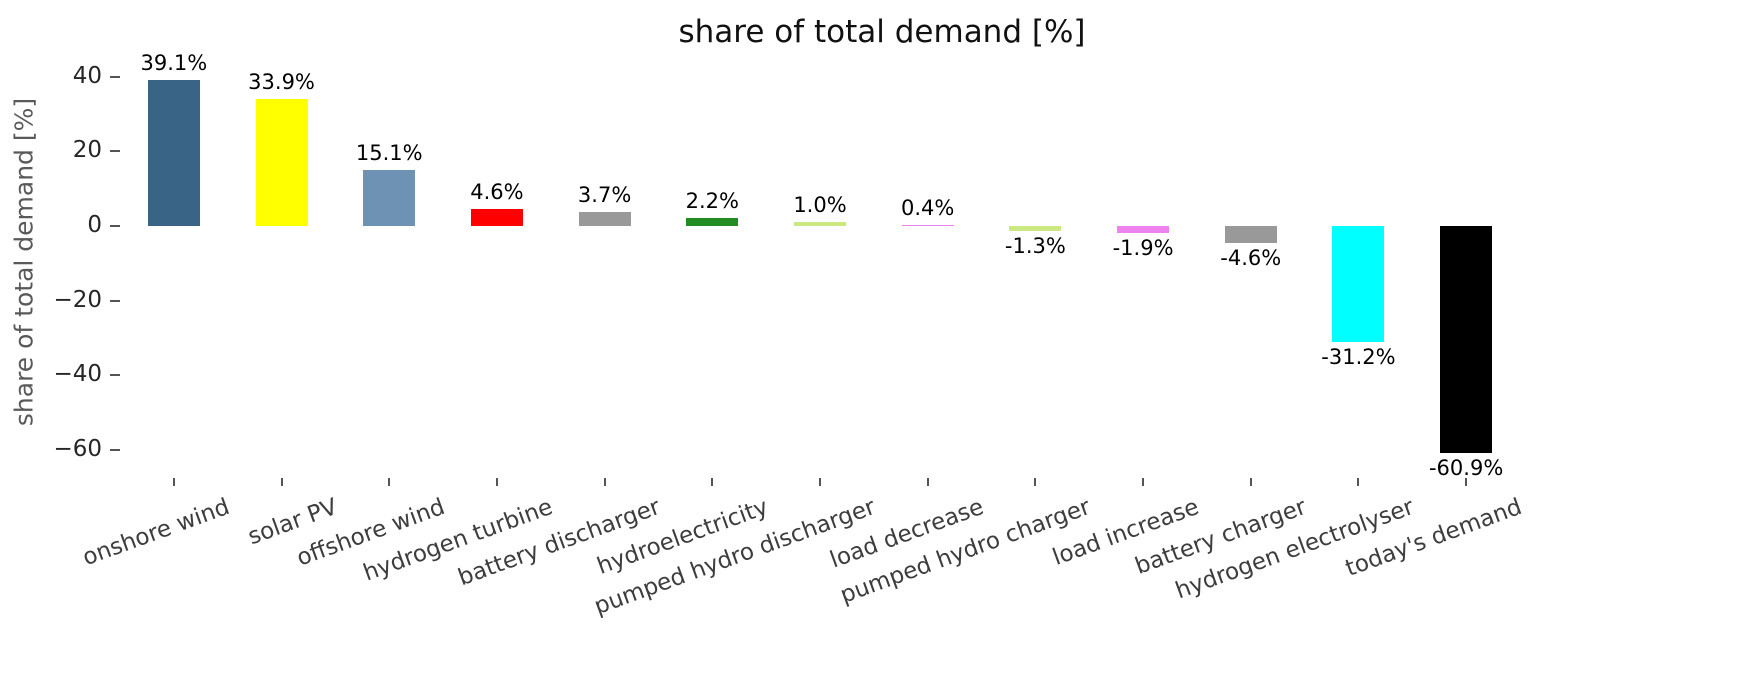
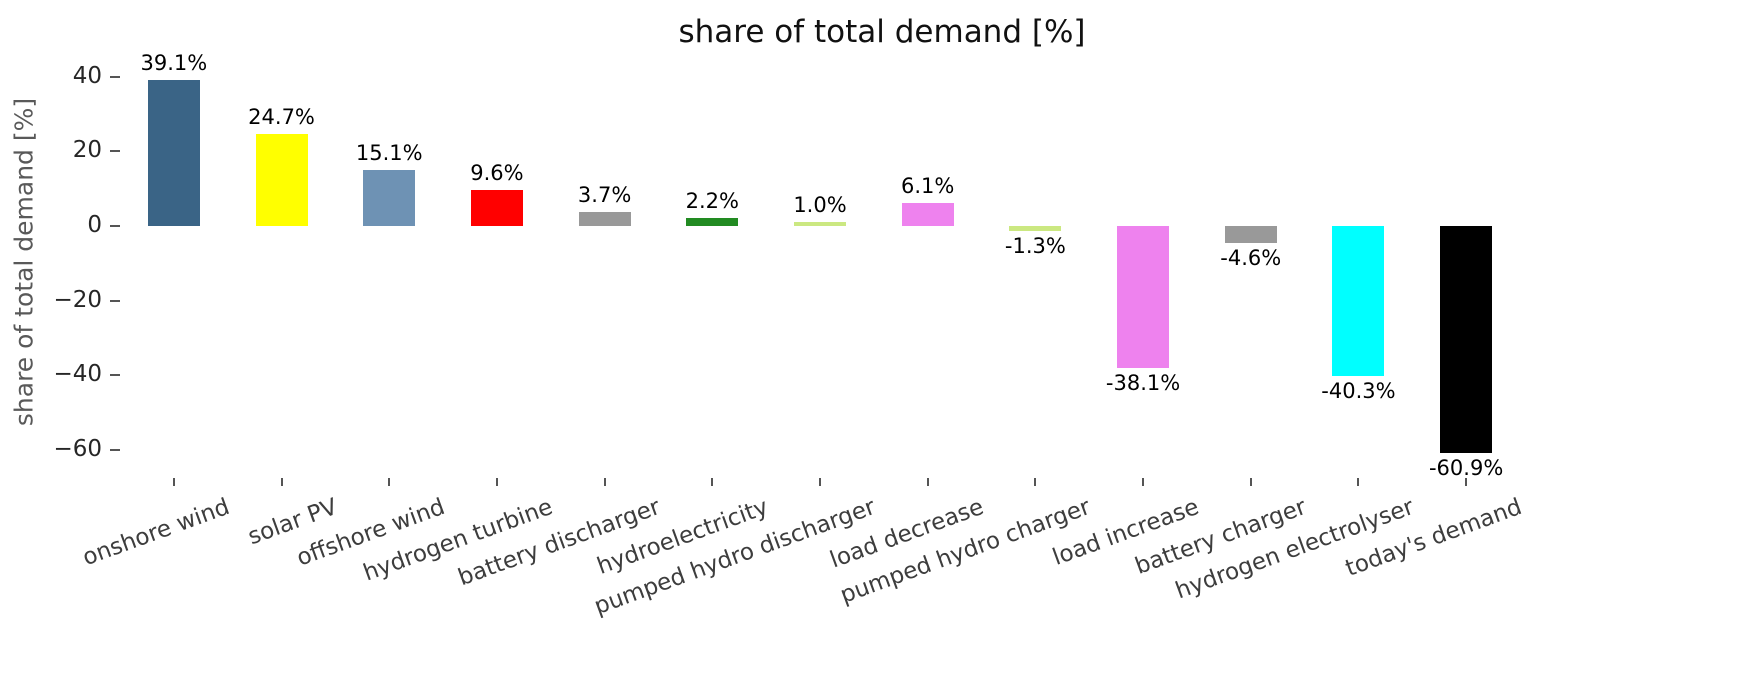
solar PV: 33.9% -> 24.7%
hydrogen turbine: 4.6% -> 9.6%
load decrease: 0.4% -> 6.1%
load increase: -1.9% -> -38.1%
hydrogen electrolyser: -31.2% -> -40.3%
